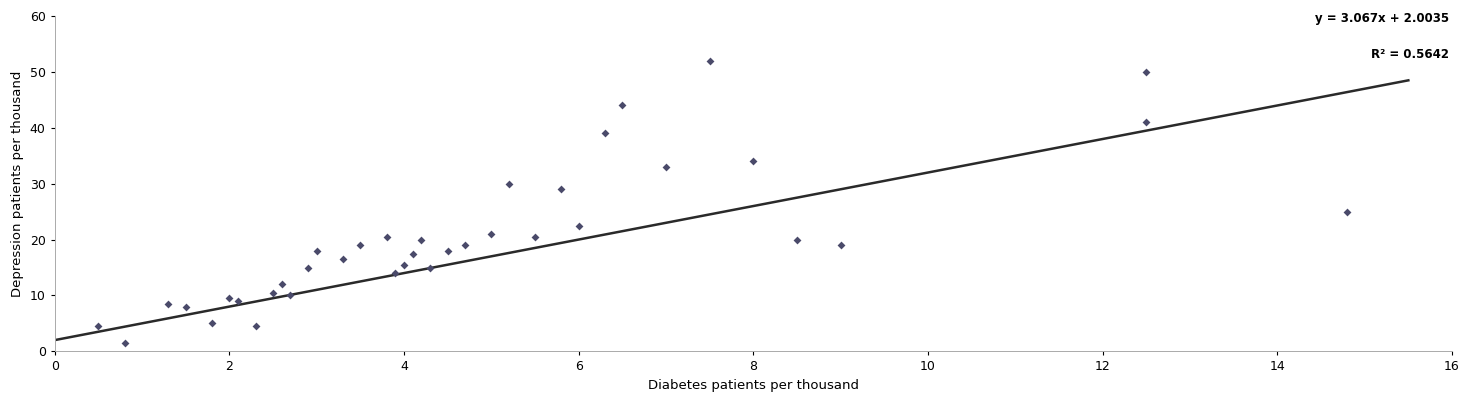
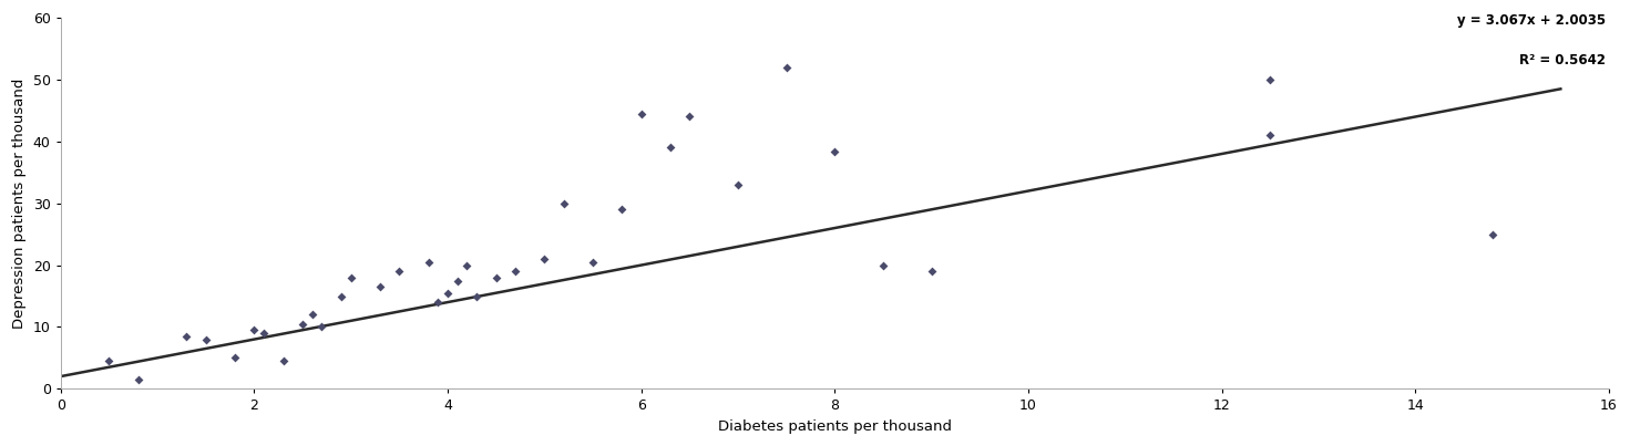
6: 22.5 -> 44.4
8: 34.0 -> 38.4
